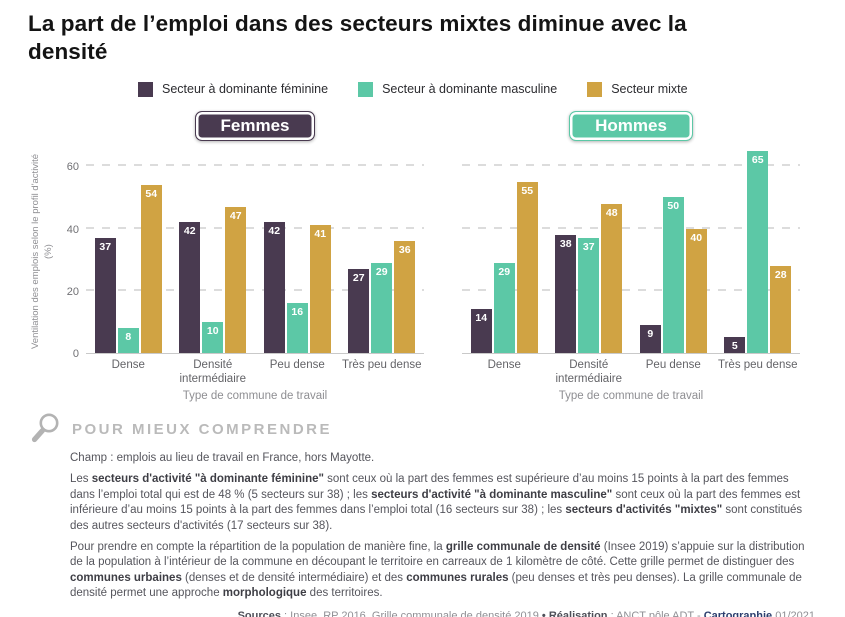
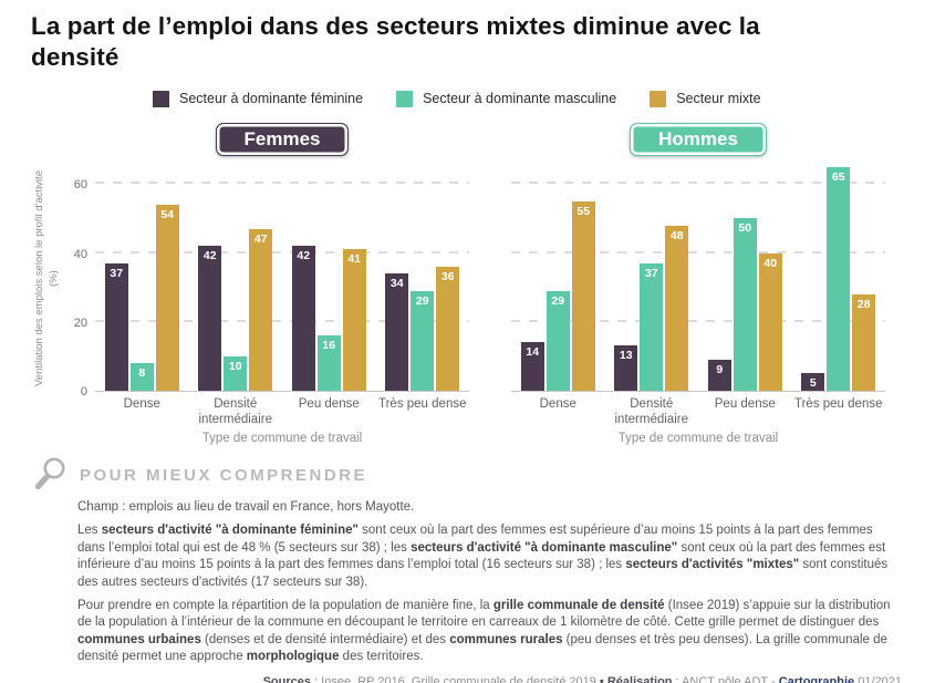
Femmes/Secteur à dominante féminine/Très peu dense: 27 -> 34
Hommes/Secteur à dominante féminine/Densité intermédiaire: 38 -> 13
